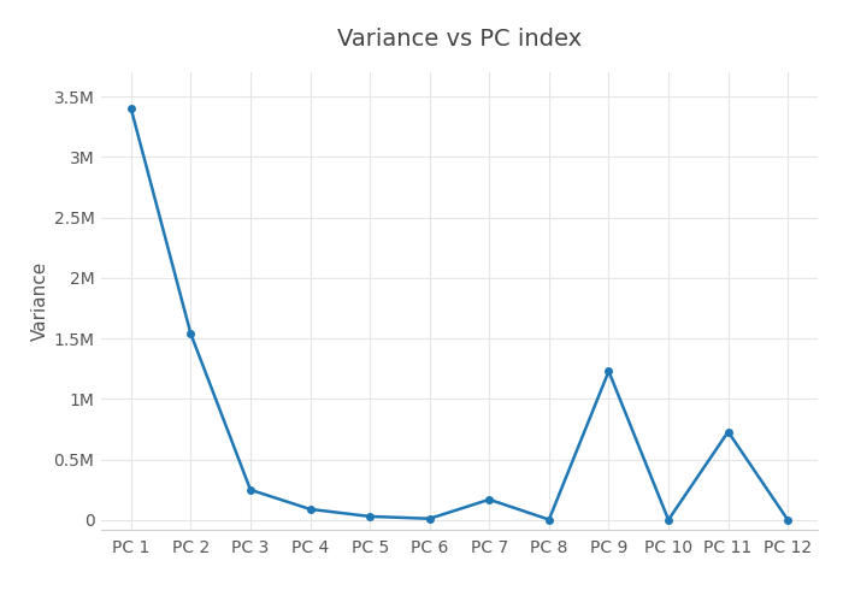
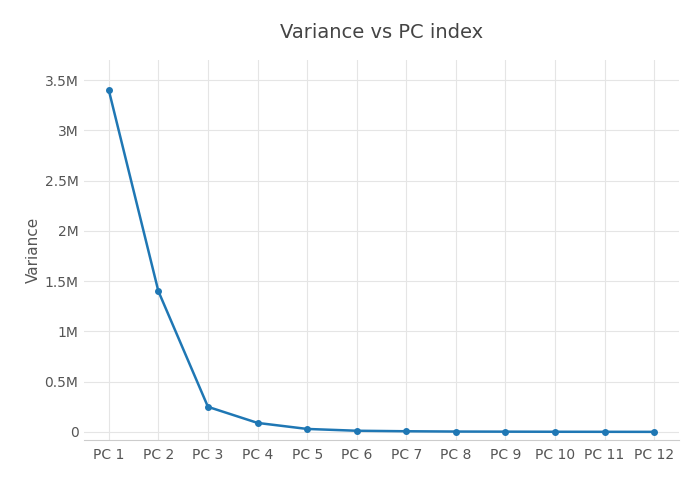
PC 2: 1.54M -> 1.40M
PC 7: 0.17M -> 0.01M
PC 9: 1.23M -> 0.00M
PC 11: 0.73M -> 0.00M
